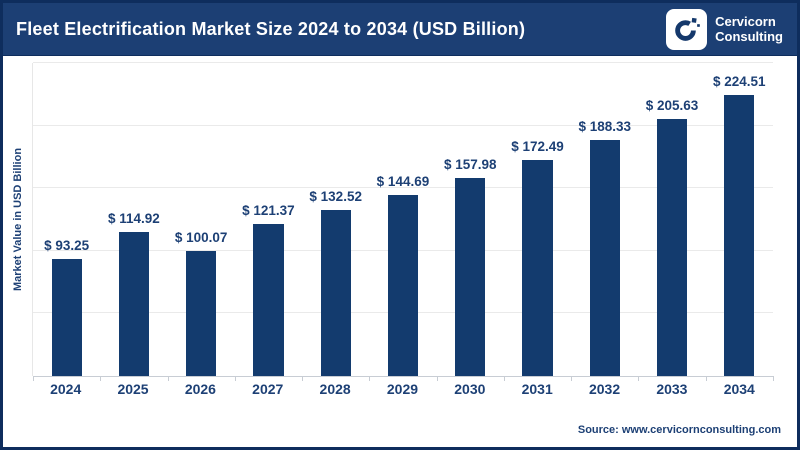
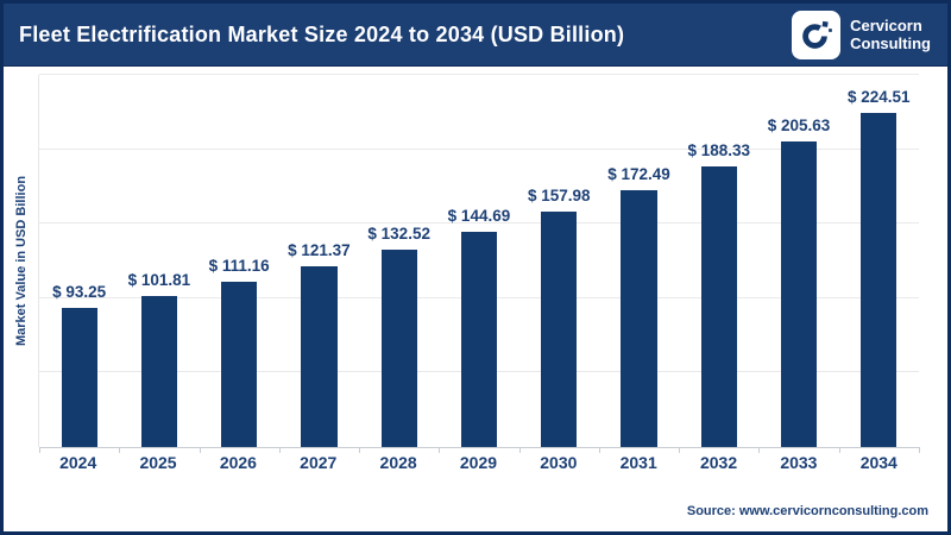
2025: 114.92 -> 101.81
2026: 100.07 -> 111.16
